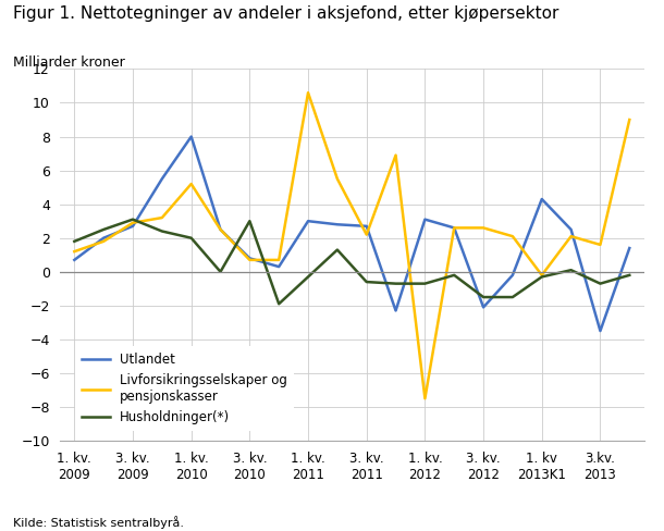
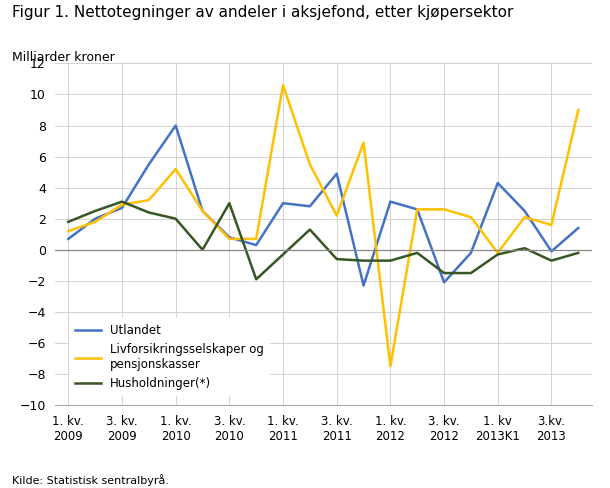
Utlandet/3. kv. 2011: 2.7 -> 4.9
Utlandet/3.kv. 2013: -3.5 -> -0.1
